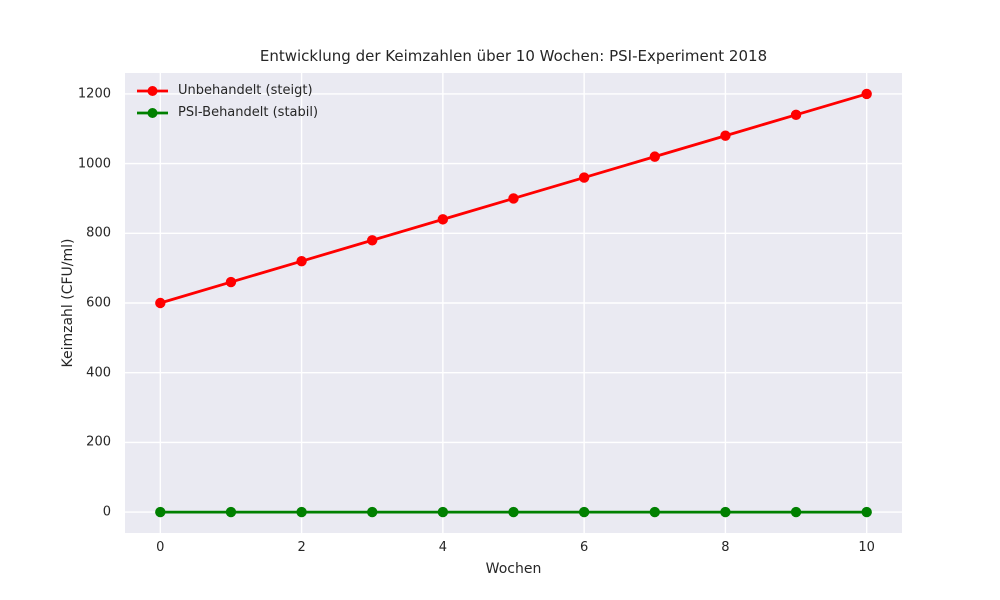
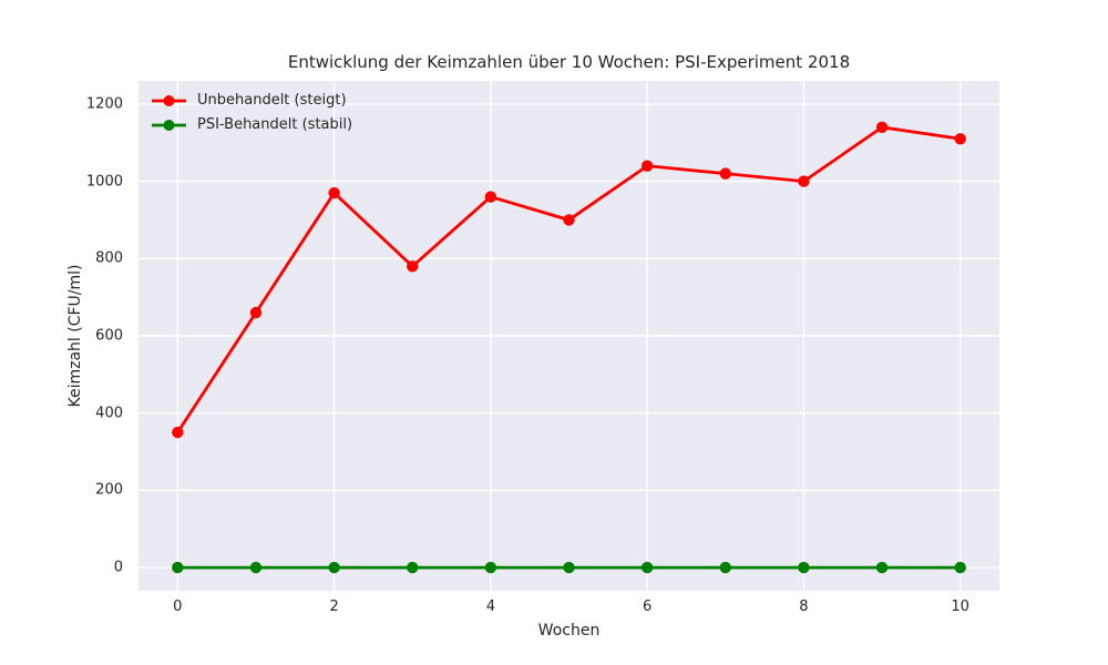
Unbehandelt (steigt)/0: 600 -> 350
Unbehandelt (steigt)/2: 720 -> 970
Unbehandelt (steigt)/4: 840 -> 960
Unbehandelt (steigt)/6: 960 -> 1040
Unbehandelt (steigt)/8: 1080 -> 1000
Unbehandelt (steigt)/10: 1200 -> 1110
